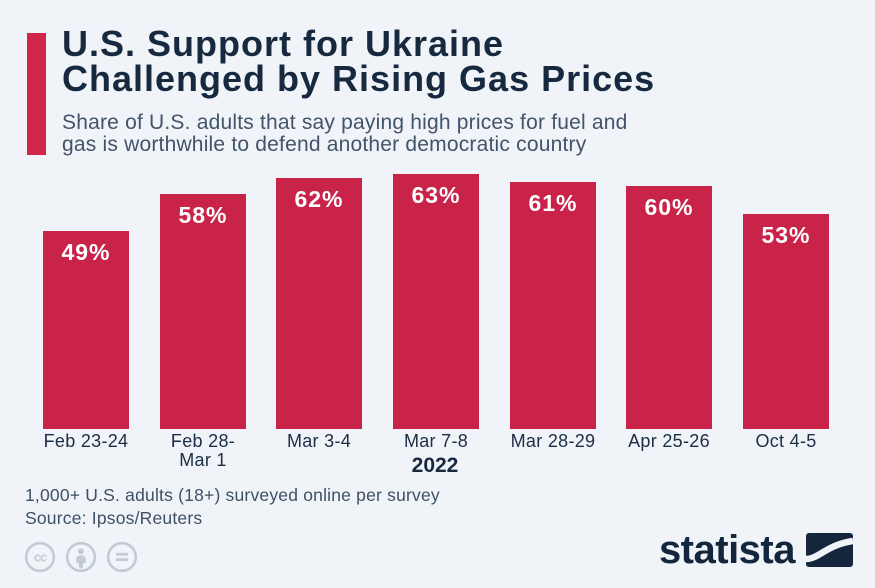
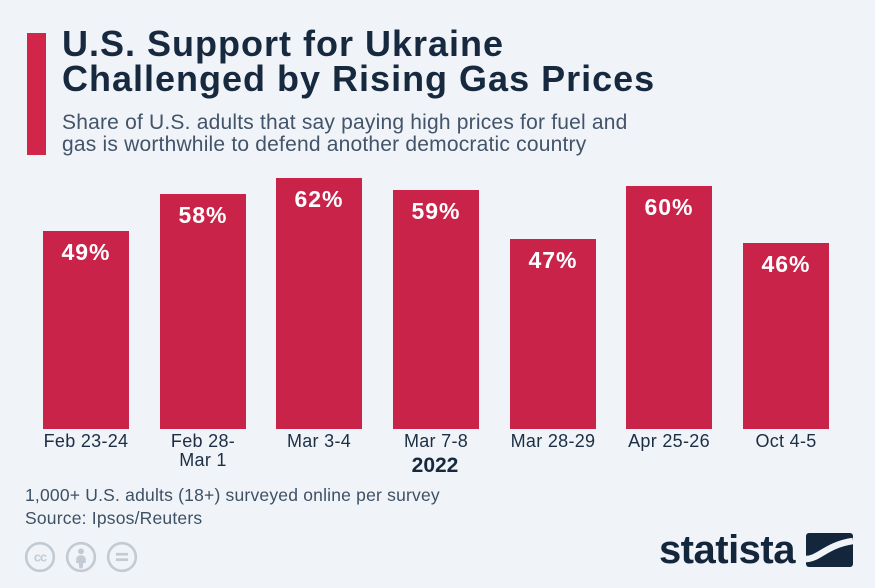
Mar 7-8: 63% -> 59%
Mar 28-29: 61% -> 47%
Oct 4-5: 53% -> 46%
